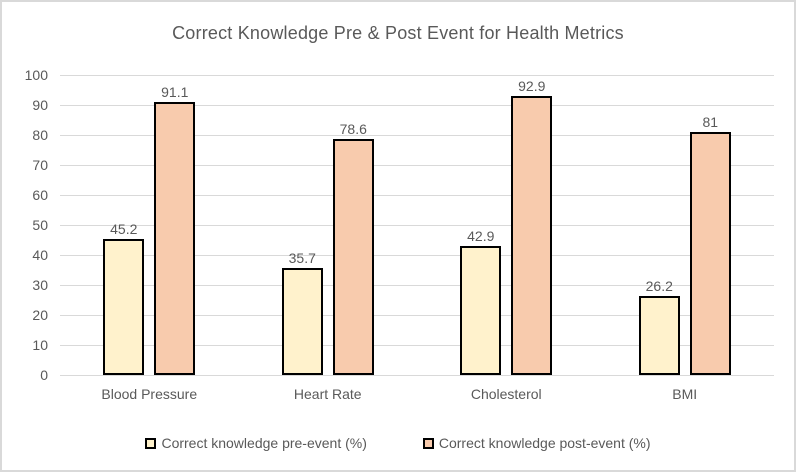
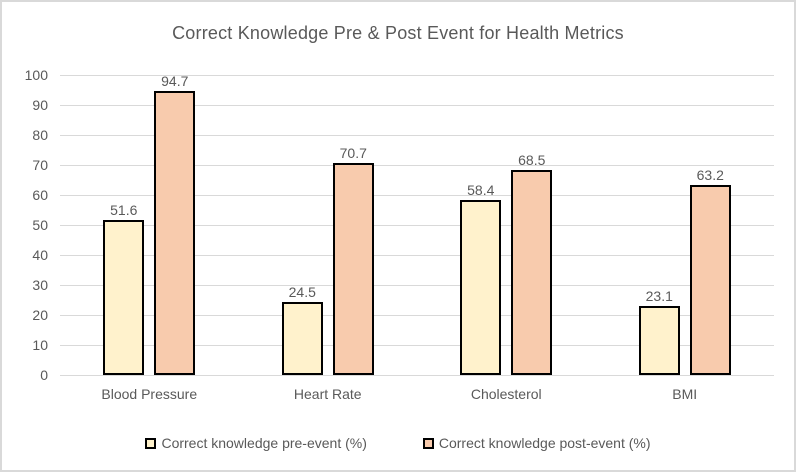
Correct knowledge pre-event (%)/Blood Pressure: 45.2 -> 51.6
Correct knowledge post-event (%)/Blood Pressure: 91.1 -> 94.7
Correct knowledge pre-event (%)/Heart Rate: 35.7 -> 24.5
Correct knowledge post-event (%)/Heart Rate: 78.6 -> 70.7
Correct knowledge pre-event (%)/Cholesterol: 42.9 -> 58.4
Correct knowledge post-event (%)/Cholesterol: 92.9 -> 68.5
Correct knowledge pre-event (%)/BMI: 26.2 -> 23.1
Correct knowledge post-event (%)/BMI: 81 -> 63.2
